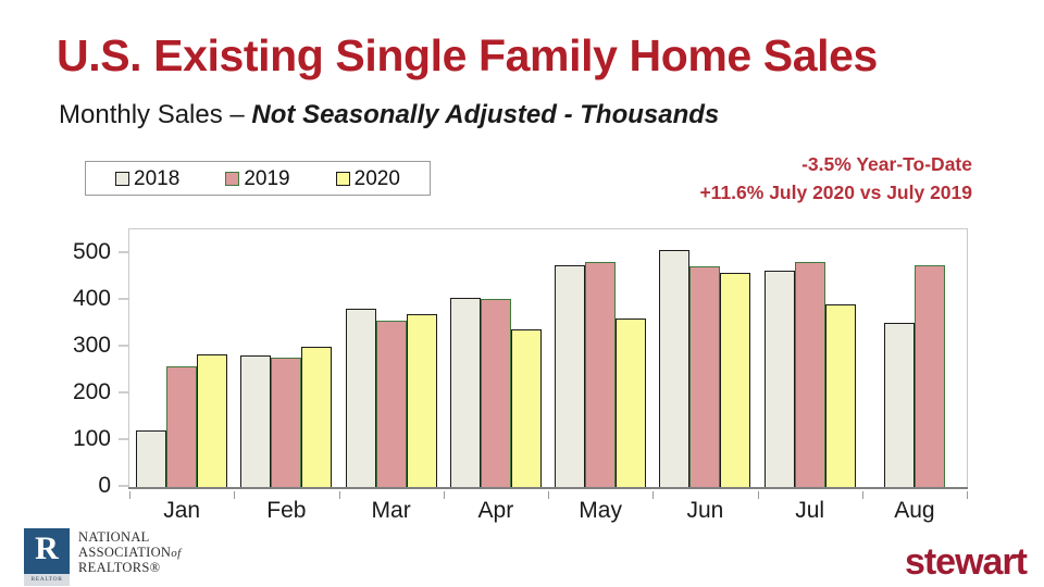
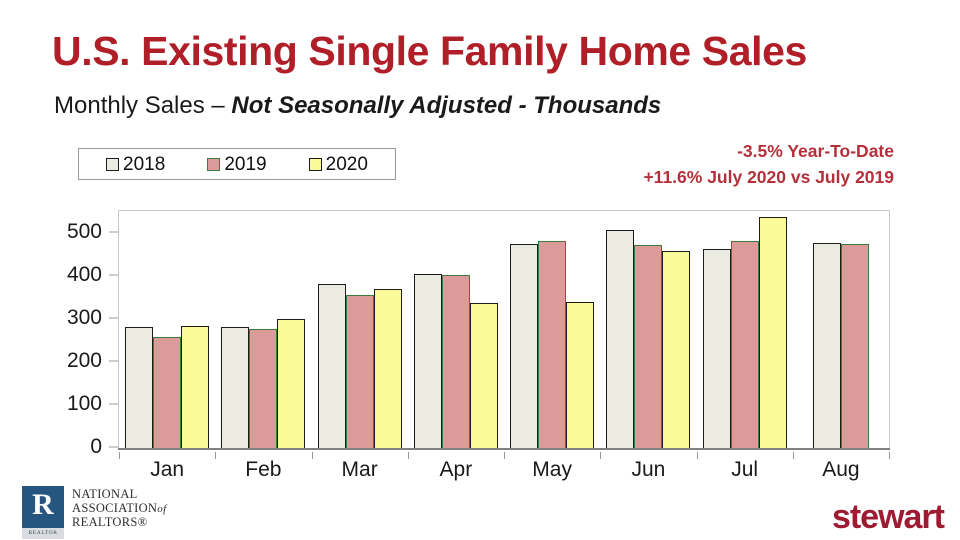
2018/Jan: 120 -> 280
2020/May: 360 -> 340
2020/Jul: 390 -> 540
2018/Aug: 350 -> 480
